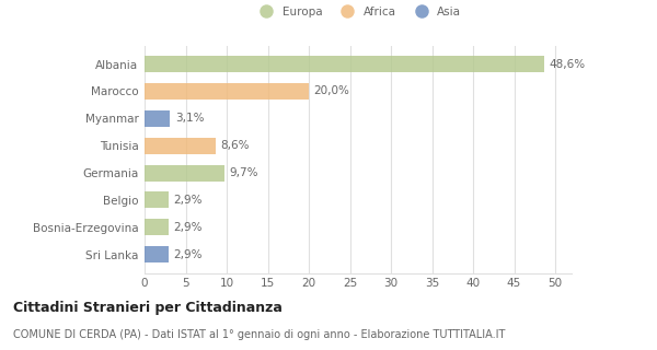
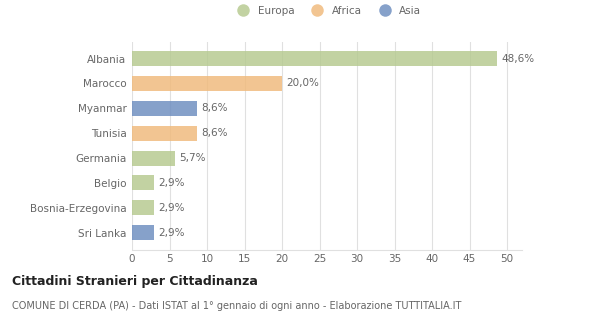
Myanmar: 3,1% -> 8,6%
Germania: 9,7% -> 5,7%
